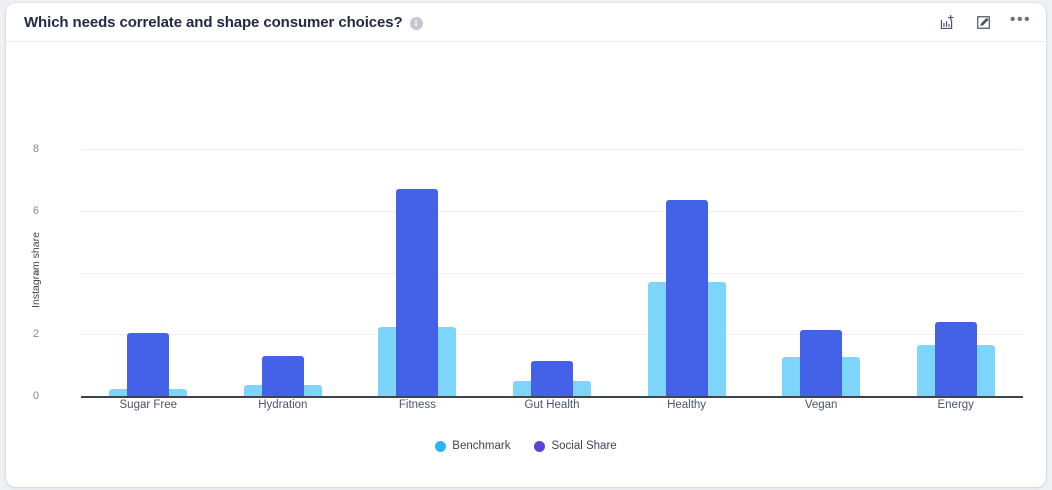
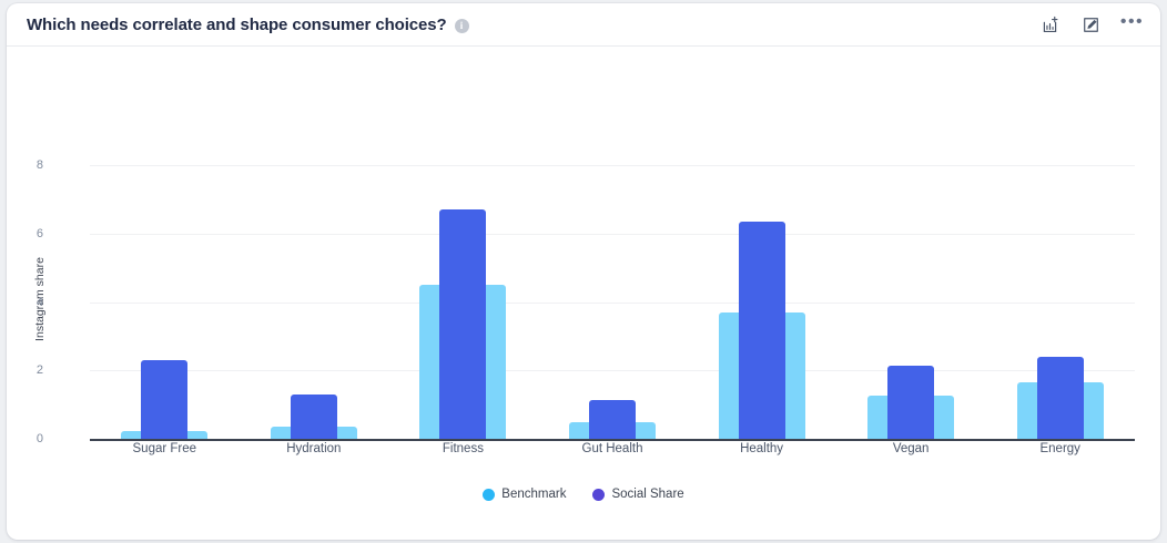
Social Share/Sugar Free: 2.0 -> 2.3
Benchmark/Fitness: 2.2 -> 4.5
